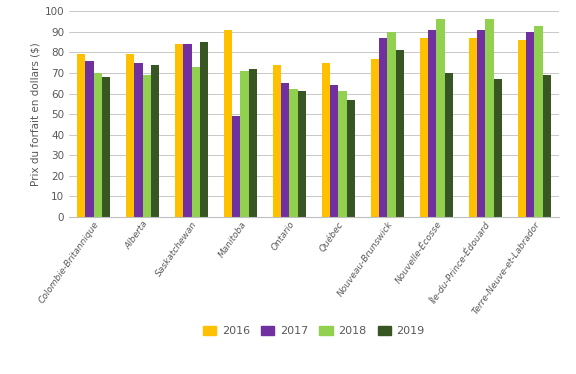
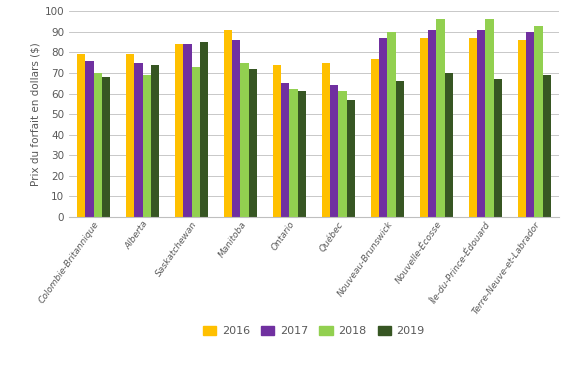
2017/Manitoba: 49 -> 86
2018/Manitoba: 71 -> 75
2019/Nouveau-Brunswick: 81 -> 66
